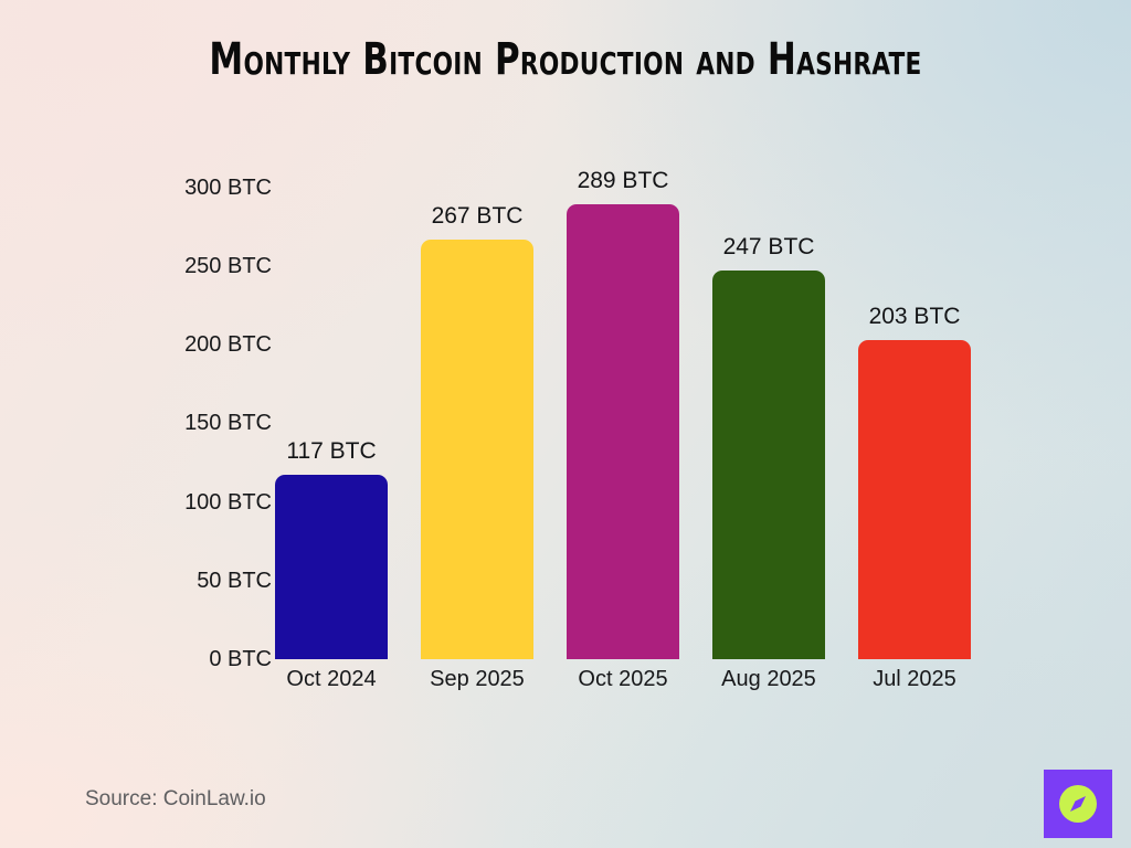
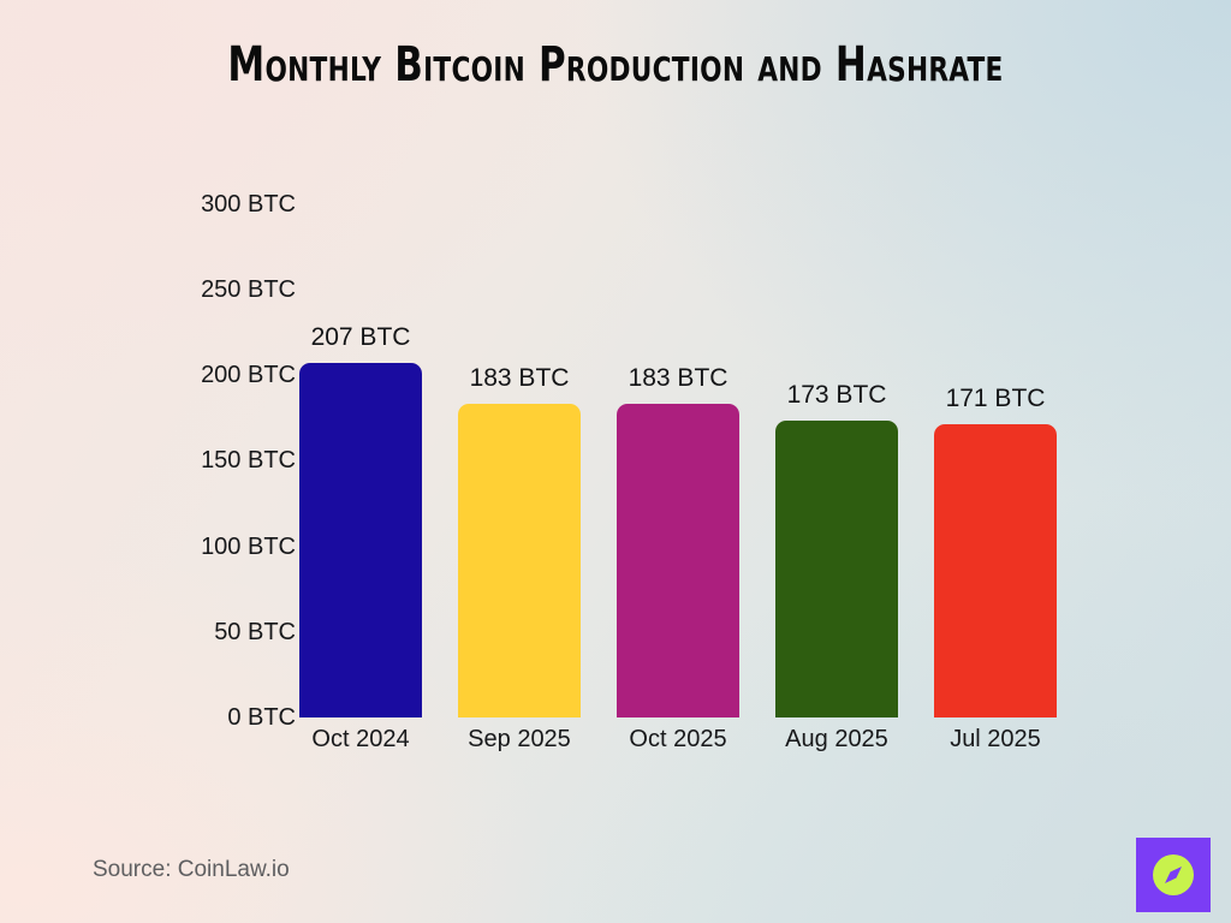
Oct 2024: 117 -> 207
Sep 2025: 267 -> 183
Oct 2025: 289 -> 183
Aug 2025: 247 -> 173
Jul 2025: 203 -> 171
